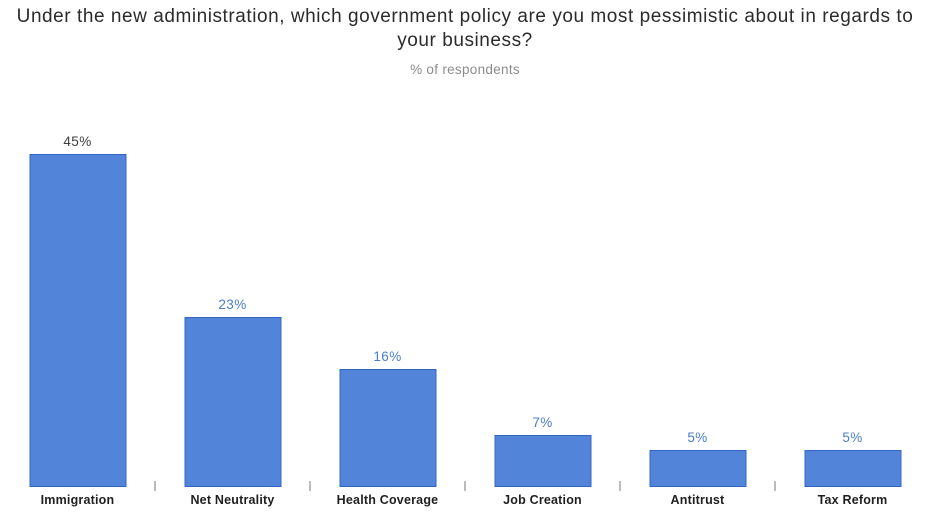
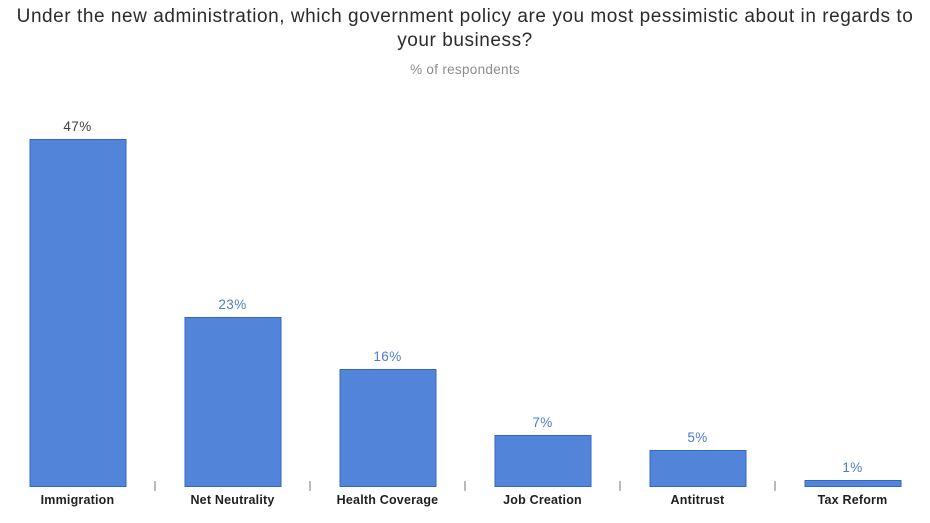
Immigration: 45% -> 47%
Tax Reform: 5% -> 1%
